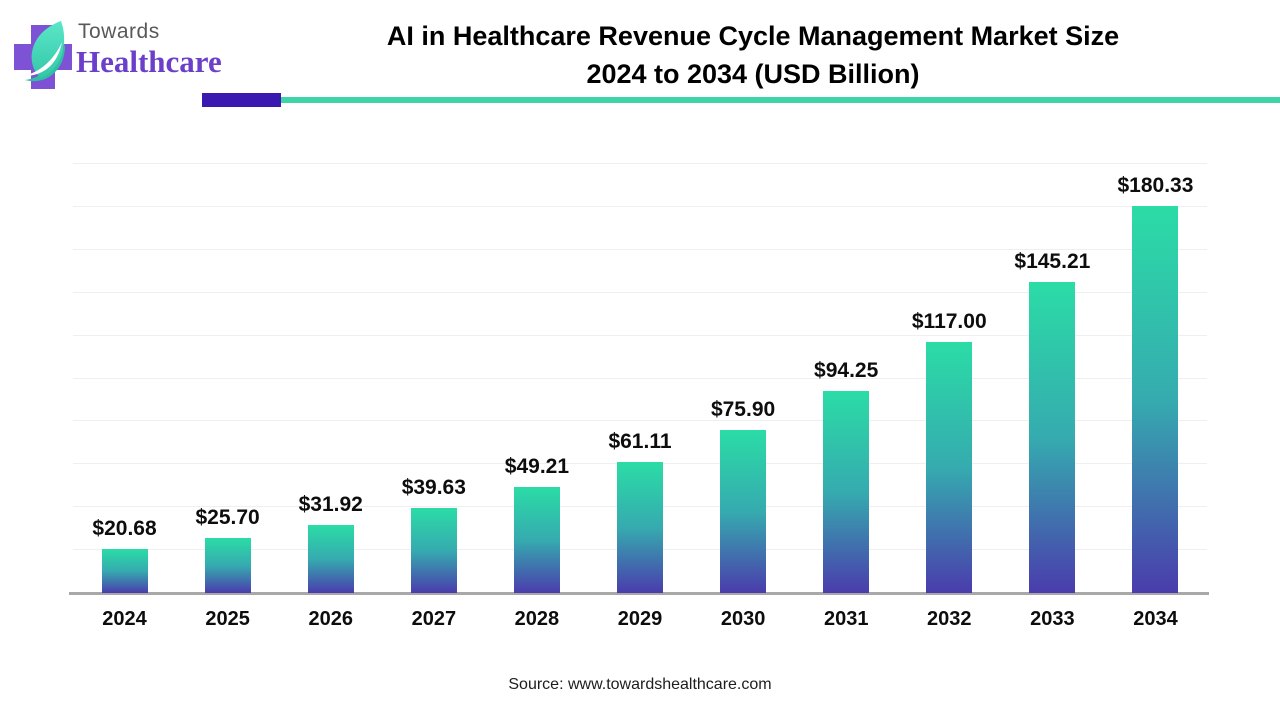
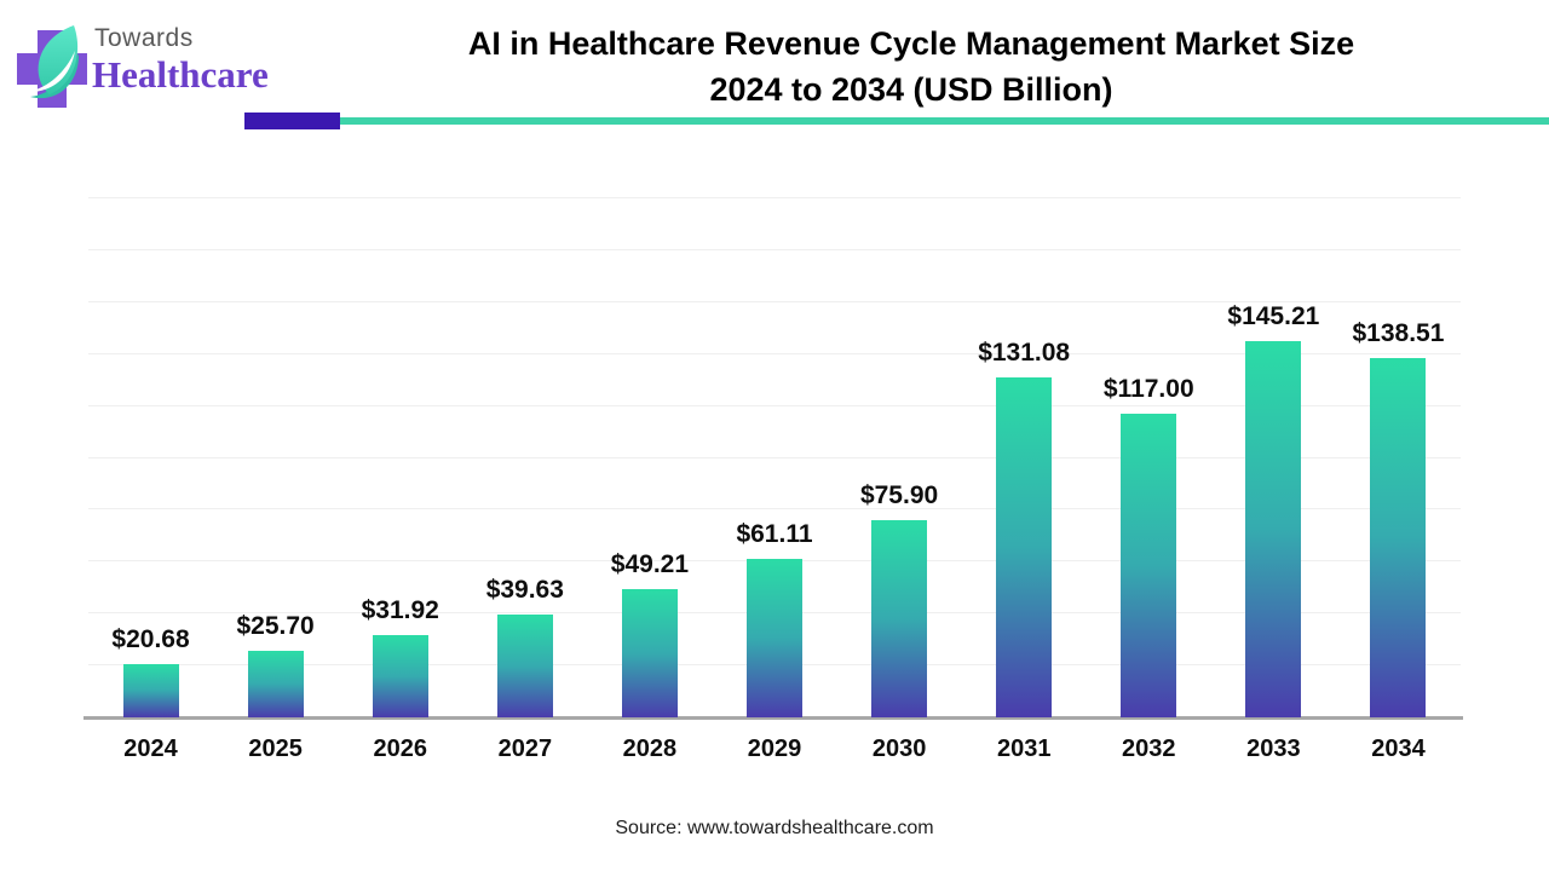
2031: $94.25 -> $131.08
2034: $180.33 -> $138.51
